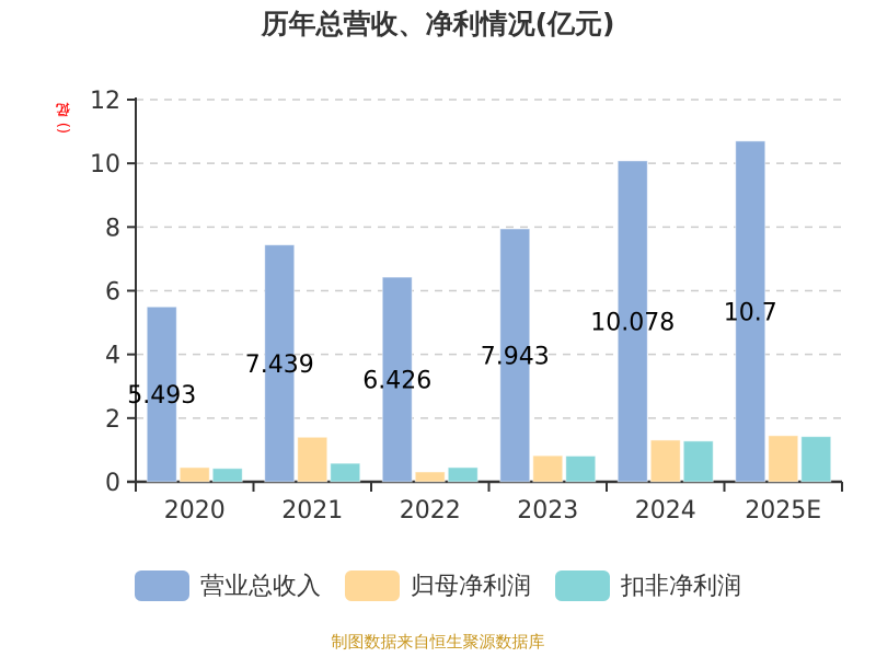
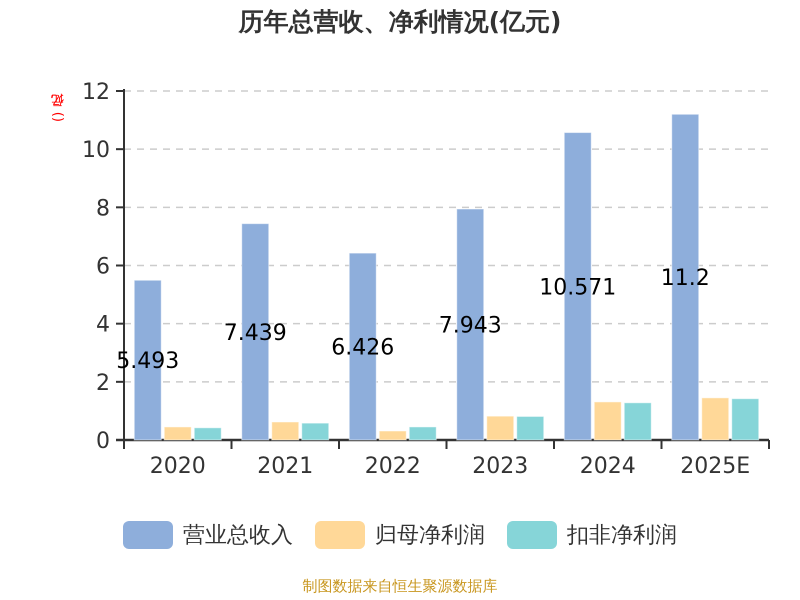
归母净利润/2021: 1.4 -> 0.6
营业总收入/2024: 10.078 -> 10.571
营业总收入/2025E: 10.7 -> 11.2
